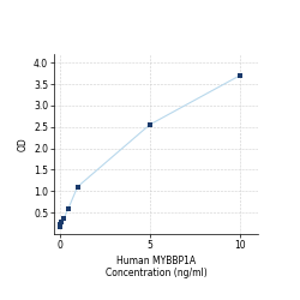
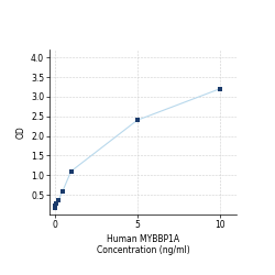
5: 2.55 -> 2.40
10: 3.70 -> 3.20
